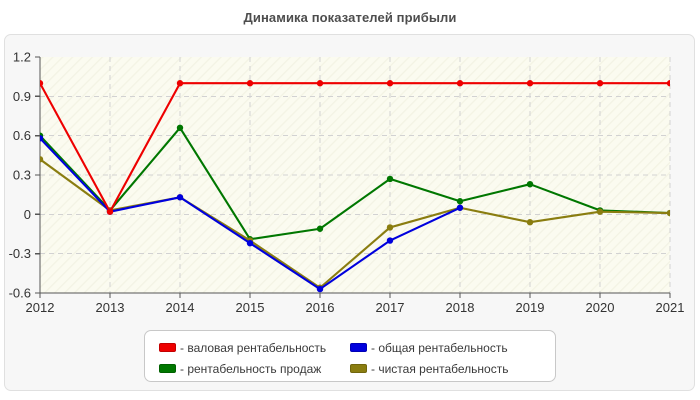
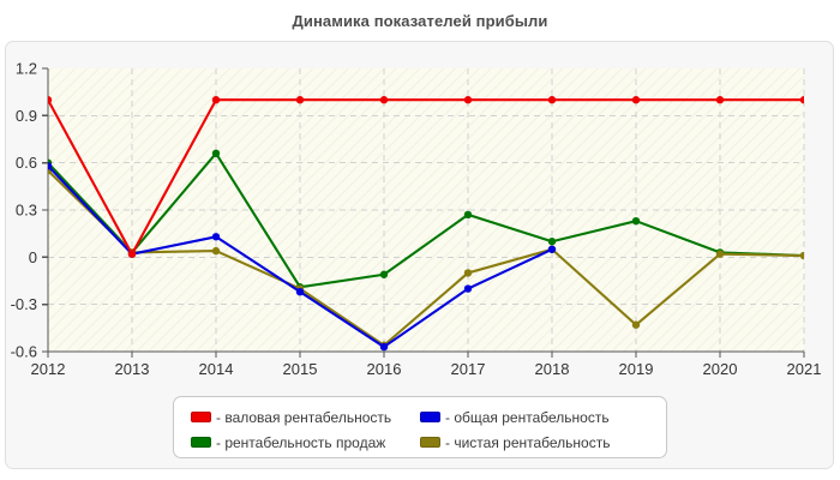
- чистая рентабельность/2012: 0.42 -> 0.55
- чистая рентабельность/2014: 0.13 -> 0.04
- чистая рентабельность/2019: -0.06 -> -0.43
